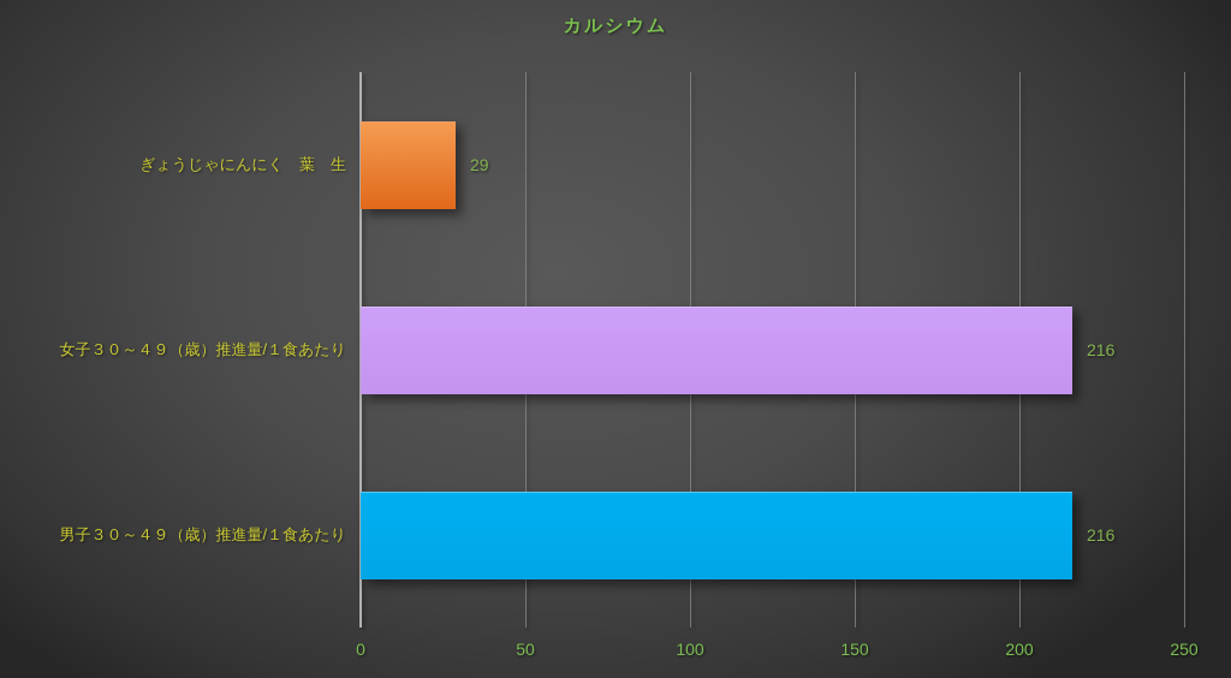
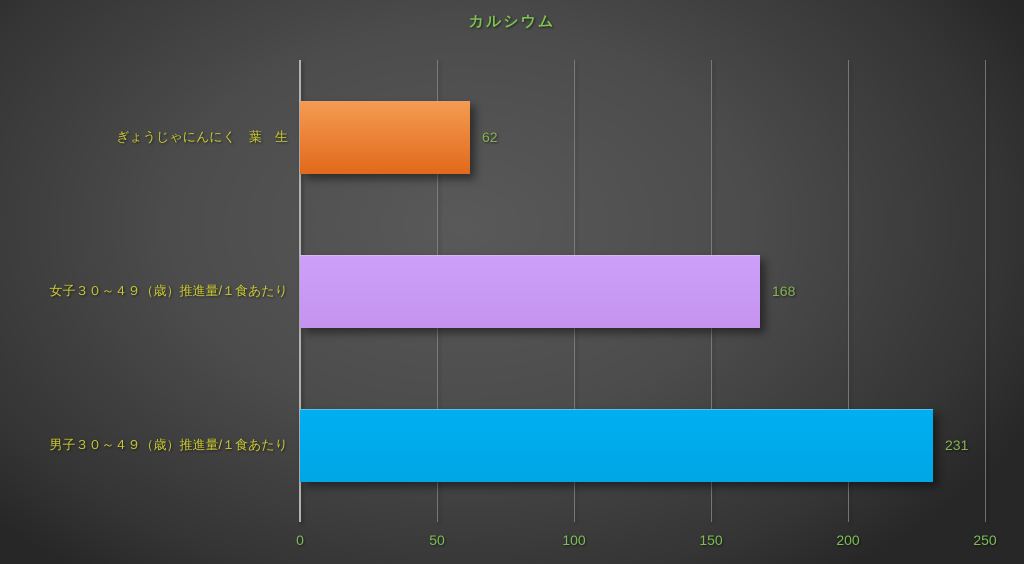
ぎょうじゃにんにく 葉 生: 29 -> 62
女子３０～４９（歳）推進量/１食あたり: 216 -> 168
男子３０～４９（歳）推進量/１食あたり: 216 -> 231
